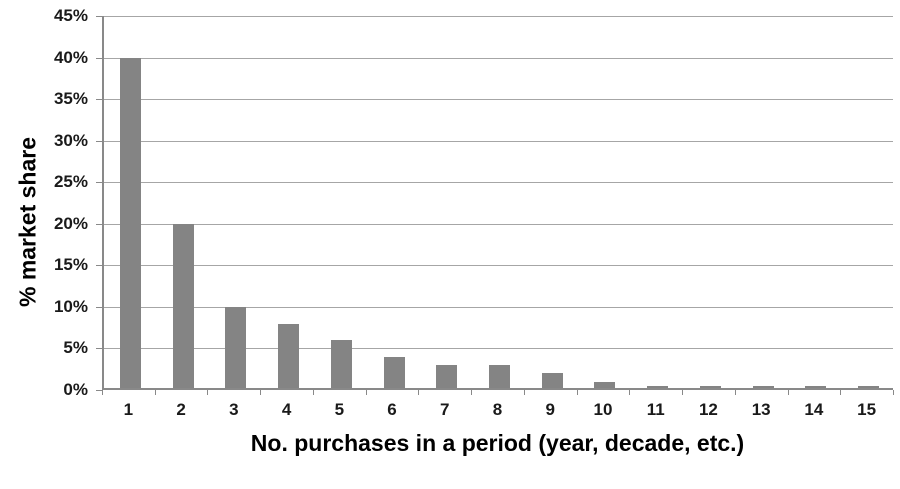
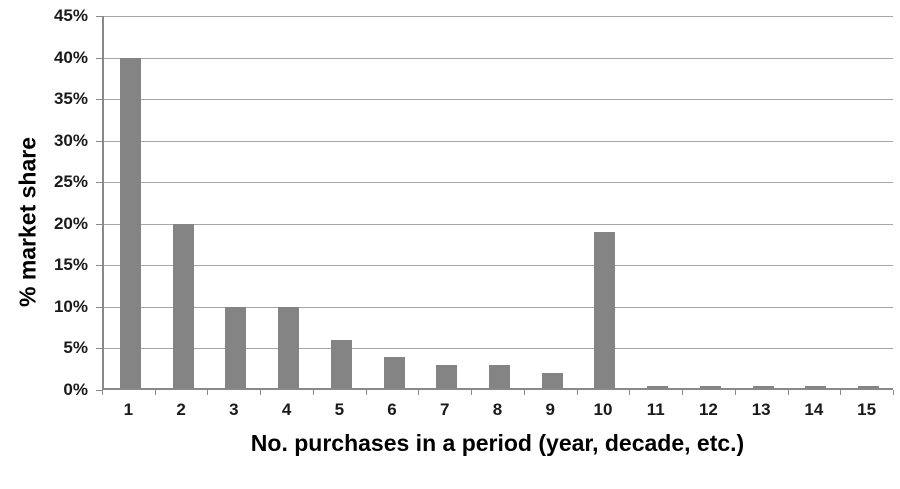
4: 8% -> 10%
10: 1% -> 19%
